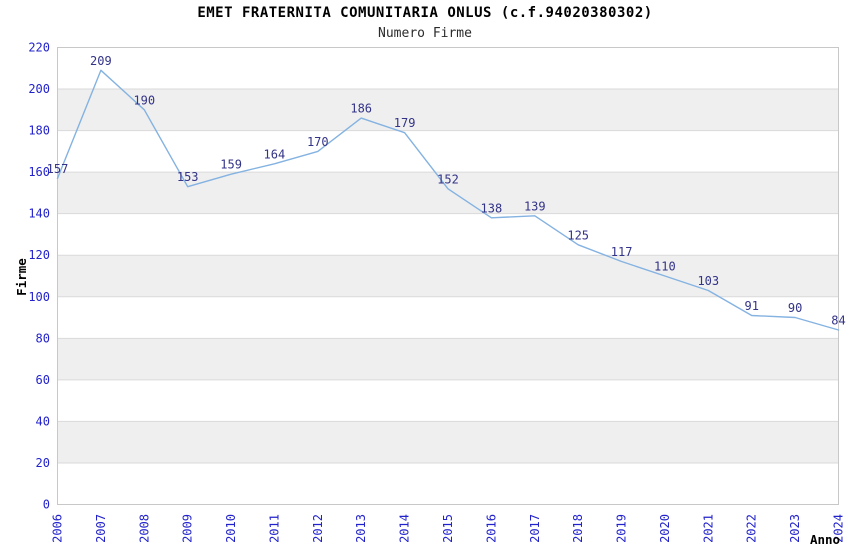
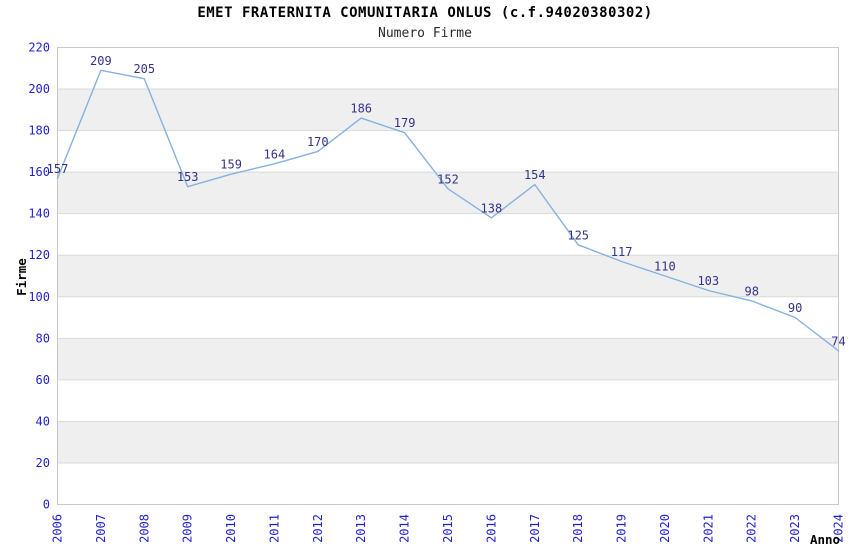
2008: 190 -> 205
2017: 139 -> 154
2022: 91 -> 98
2024: 84 -> 74
